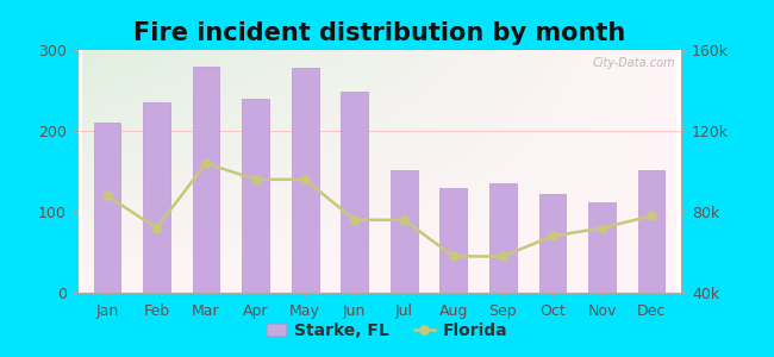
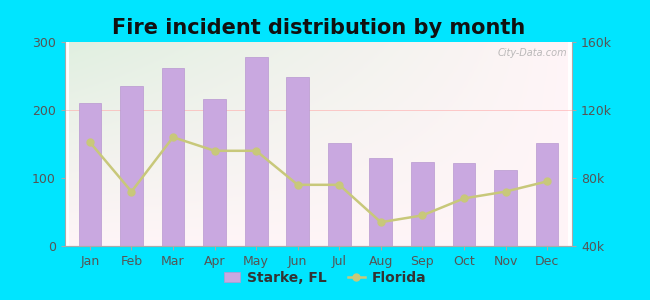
Florida/Jan: 88k -> 101k
Starke, FL/Mar: 280 -> 262
Starke, FL/Apr: 240 -> 216
Florida/Aug: 58k -> 54k
Starke, FL/Sep: 135 -> 124
